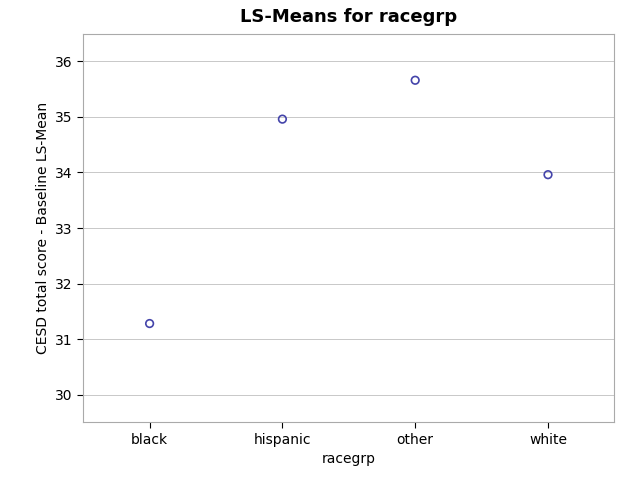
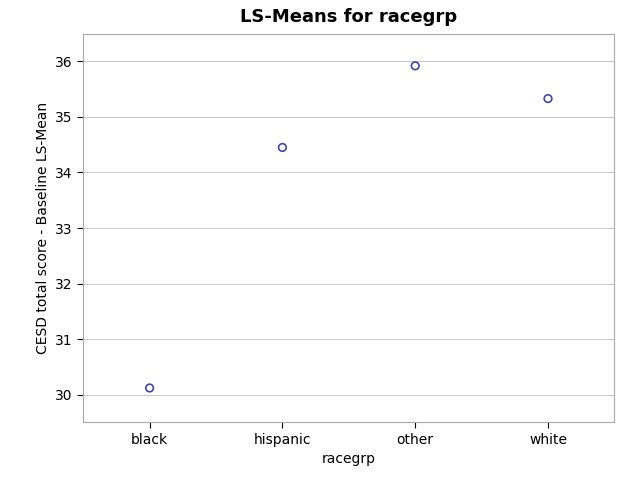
black: 31.28 -> 30.12
hispanic: 34.96 -> 34.45
other: 35.66 -> 35.92
white: 33.96 -> 35.33
